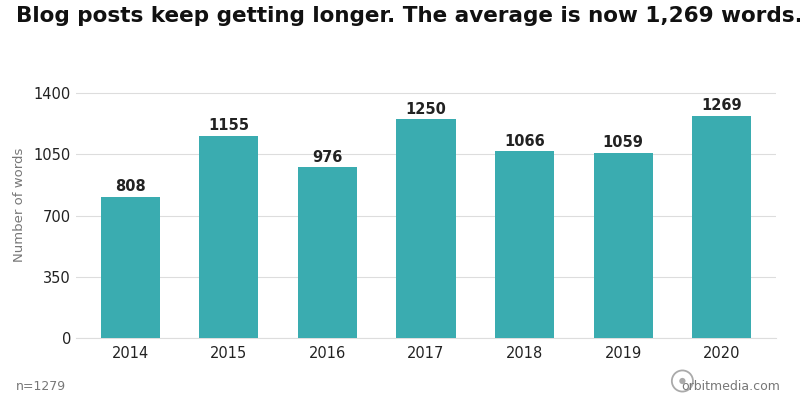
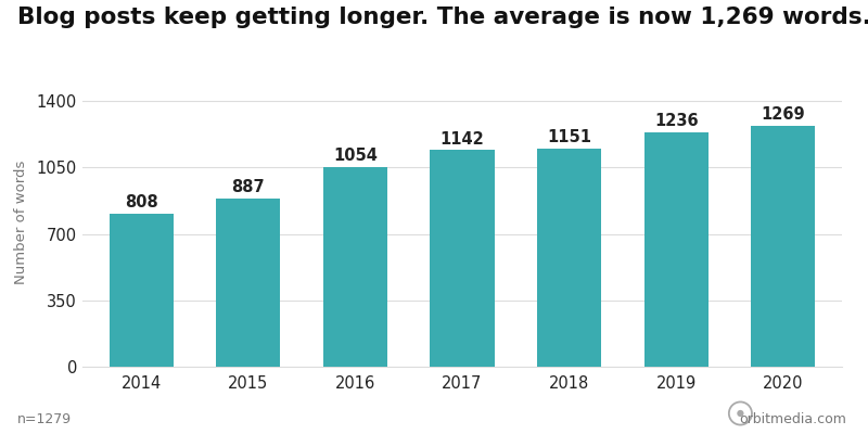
2015: 1155 -> 887
2016: 976 -> 1054
2017: 1250 -> 1142
2018: 1066 -> 1151
2019: 1059 -> 1236
